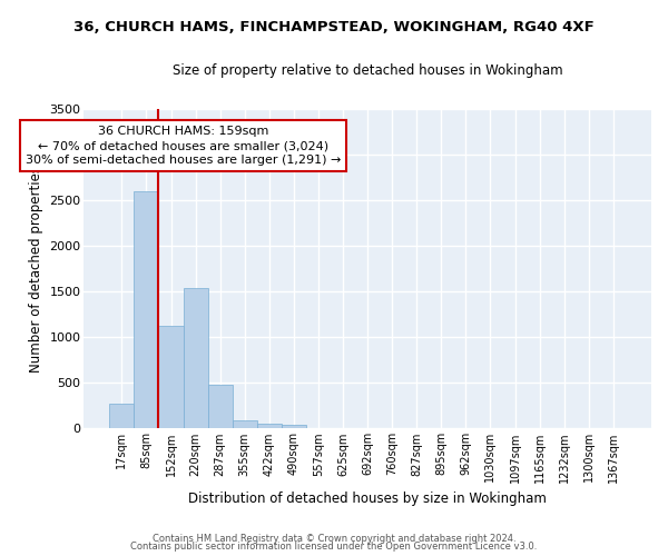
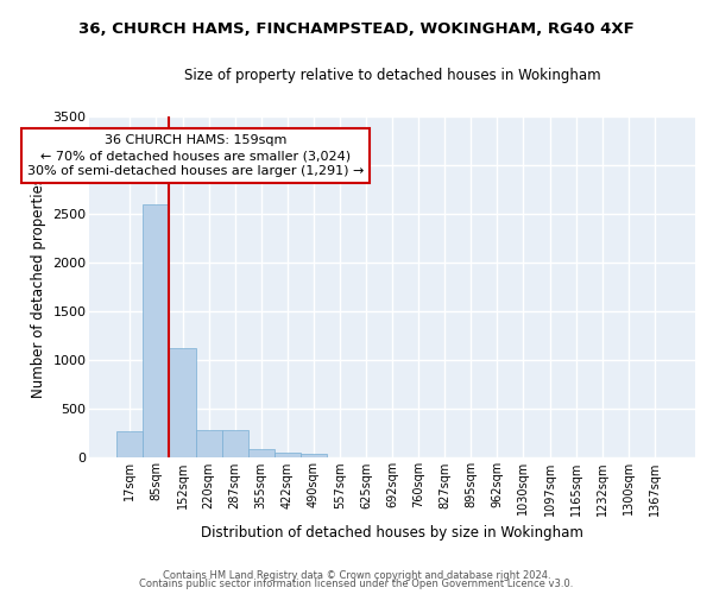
220sqm: 1540 -> 280
287sqm: 480 -> 280
